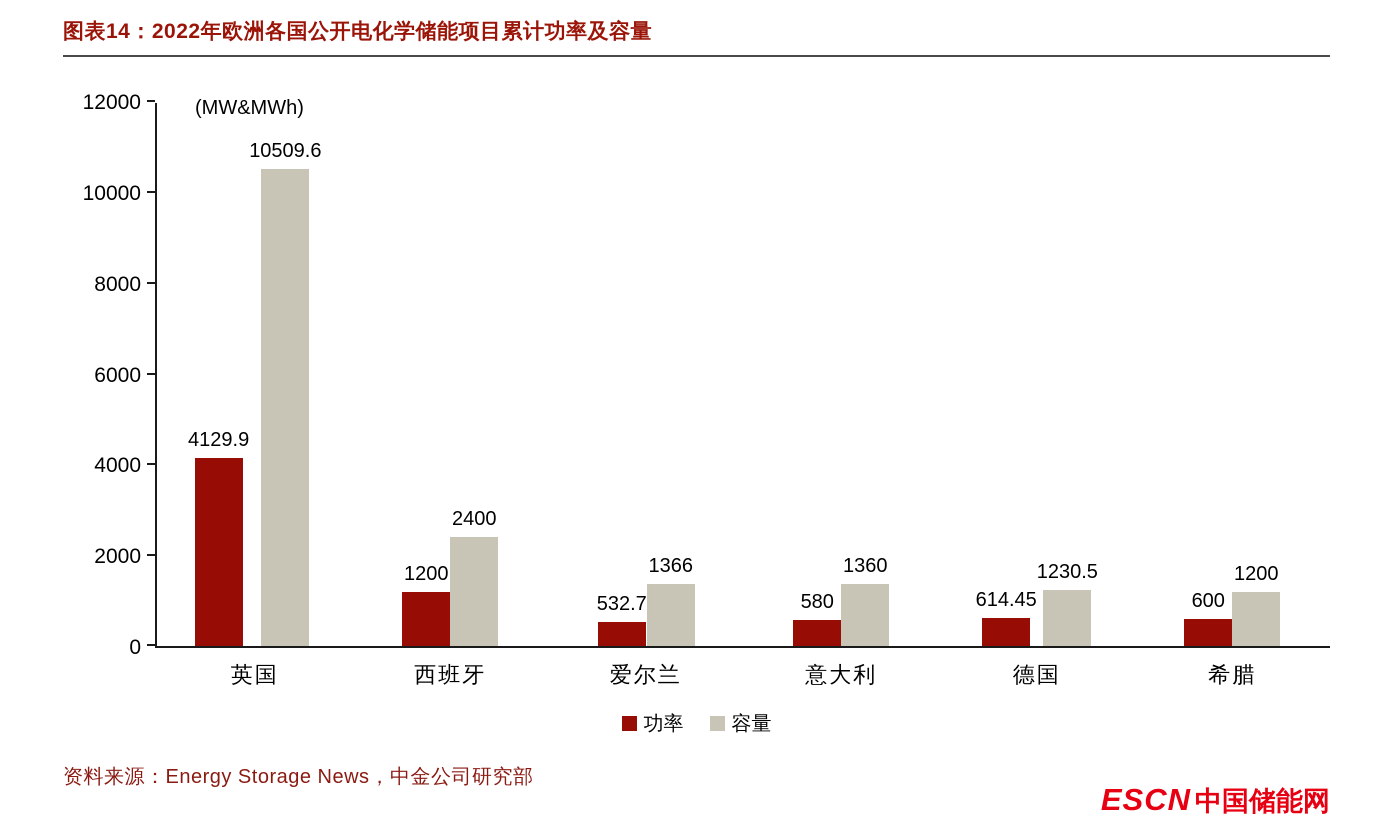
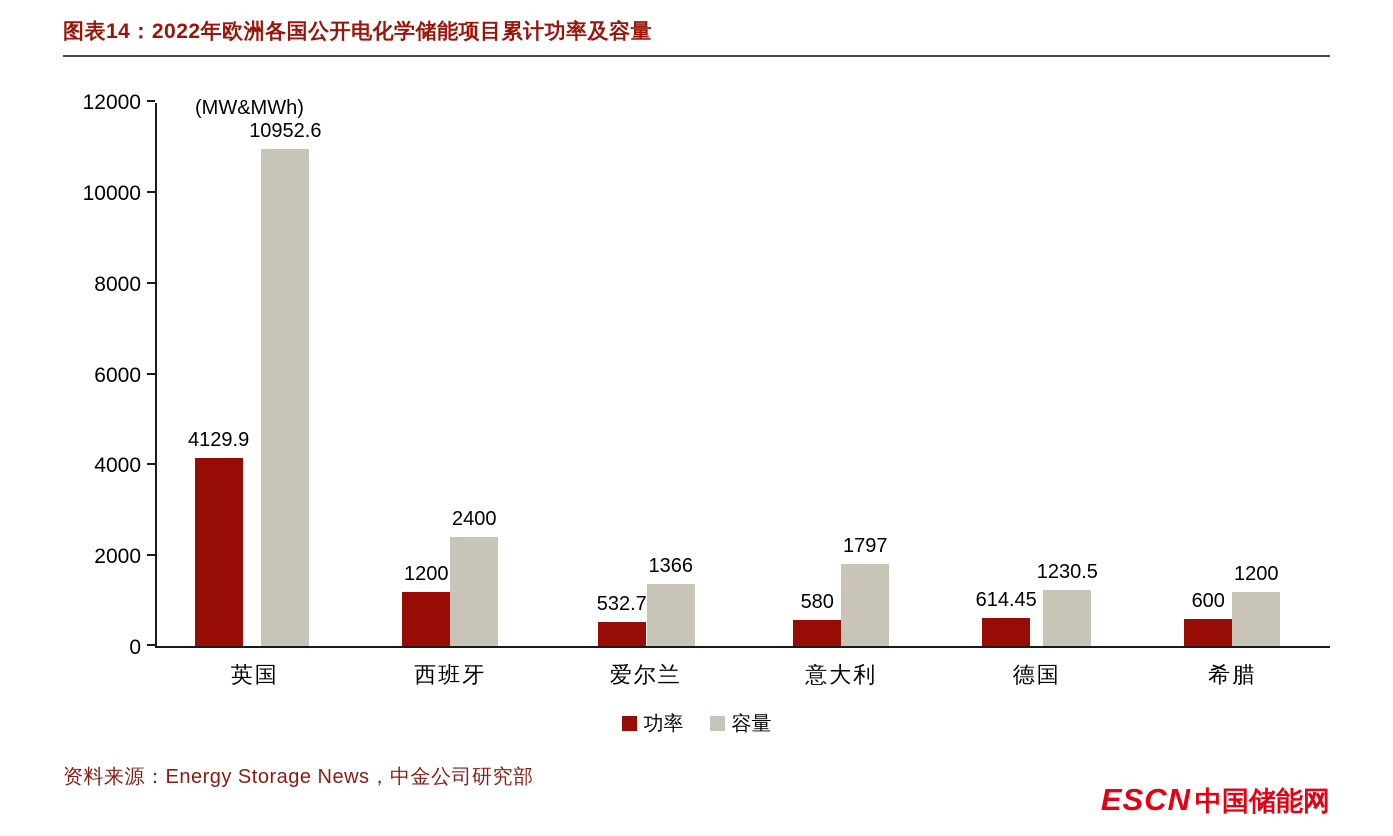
容量/英国: 10509.6 -> 10952.6
容量/意大利: 1360 -> 1797
